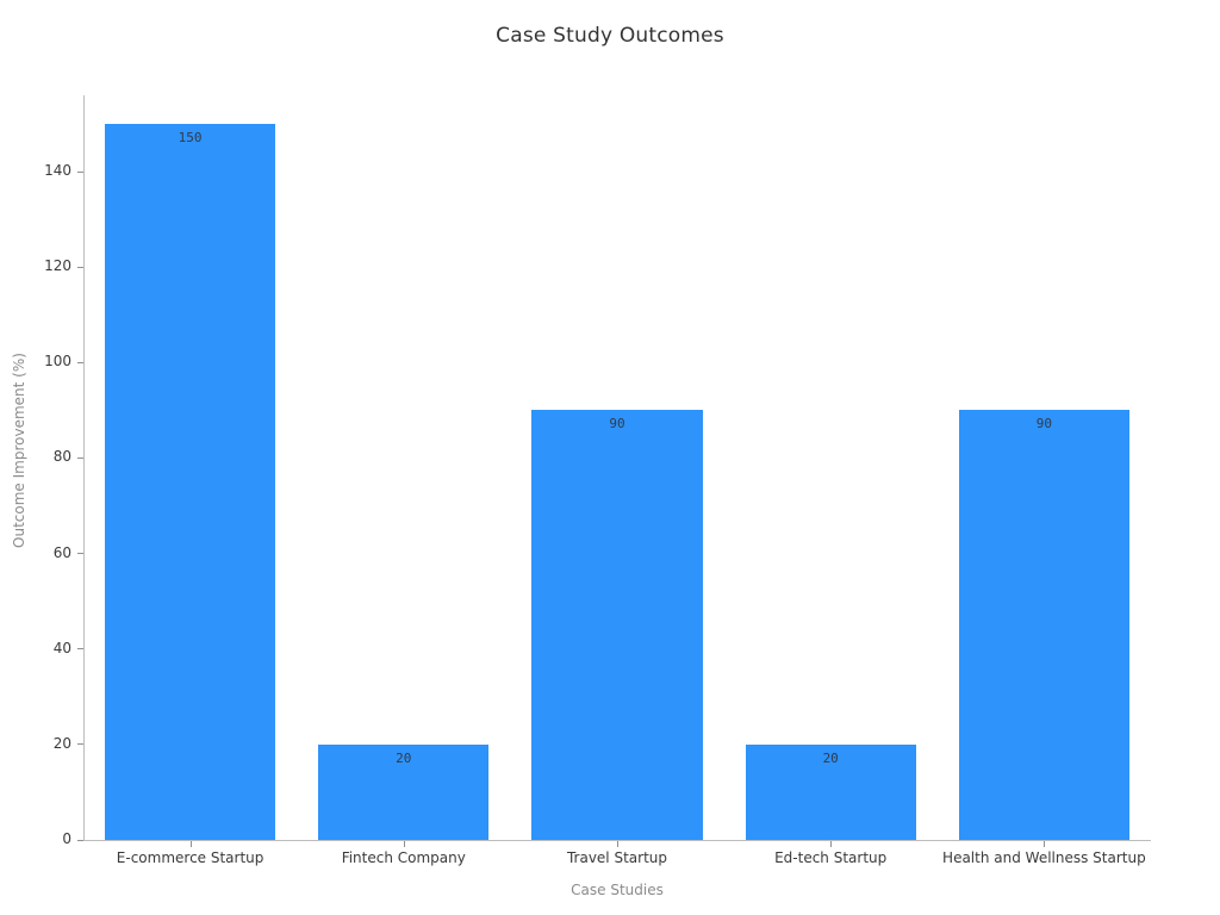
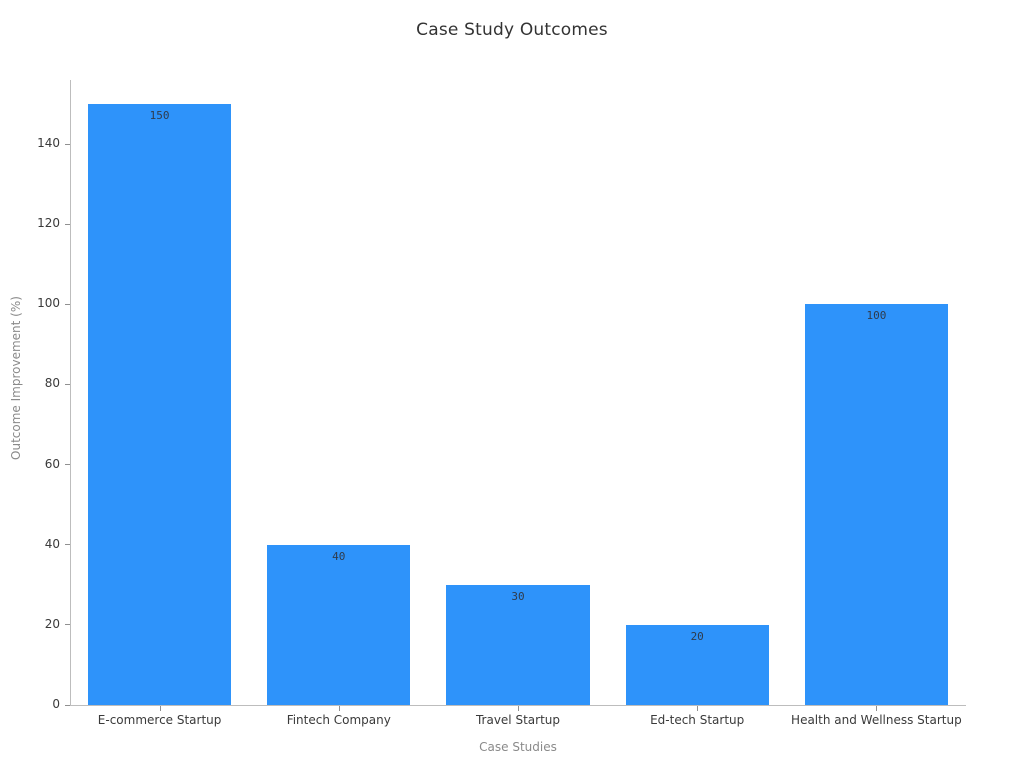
Fintech Company: 20 -> 40
Travel Startup: 90 -> 30
Health and Wellness Startup: 90 -> 100
